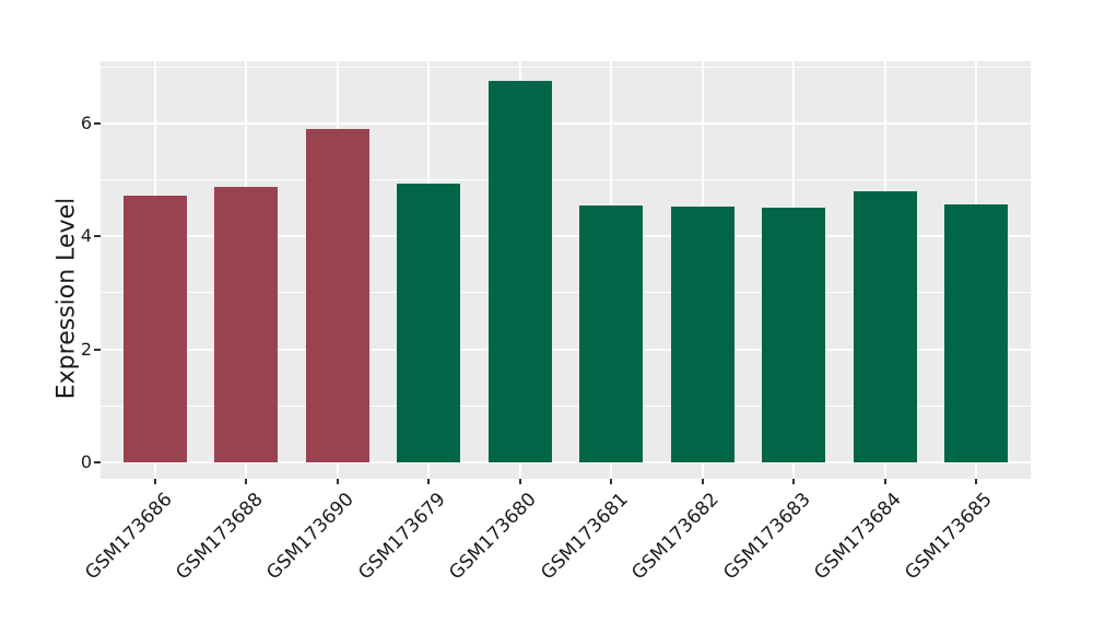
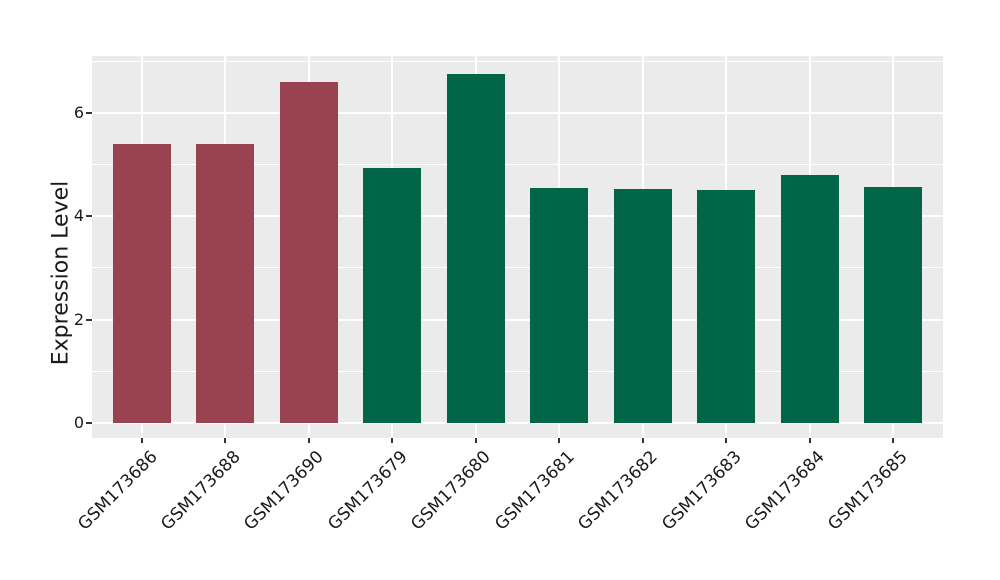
GSM173686: 4.7 -> 5.4
GSM173688: 4.9 -> 5.4
GSM173690: 5.9 -> 6.6
